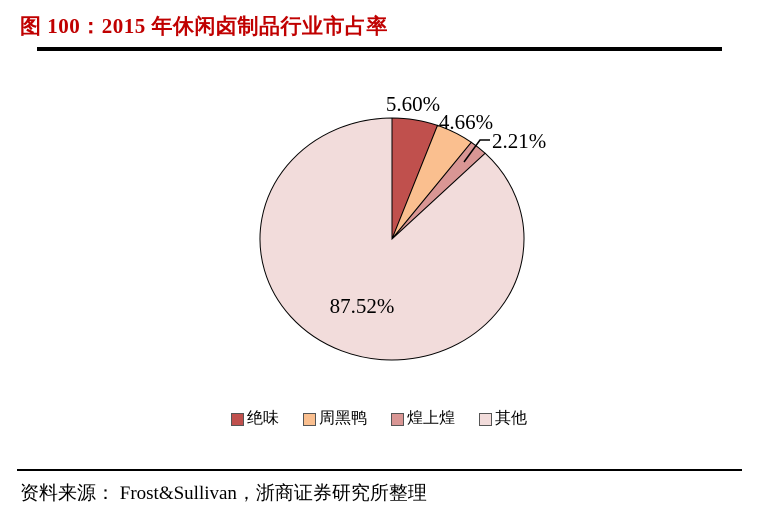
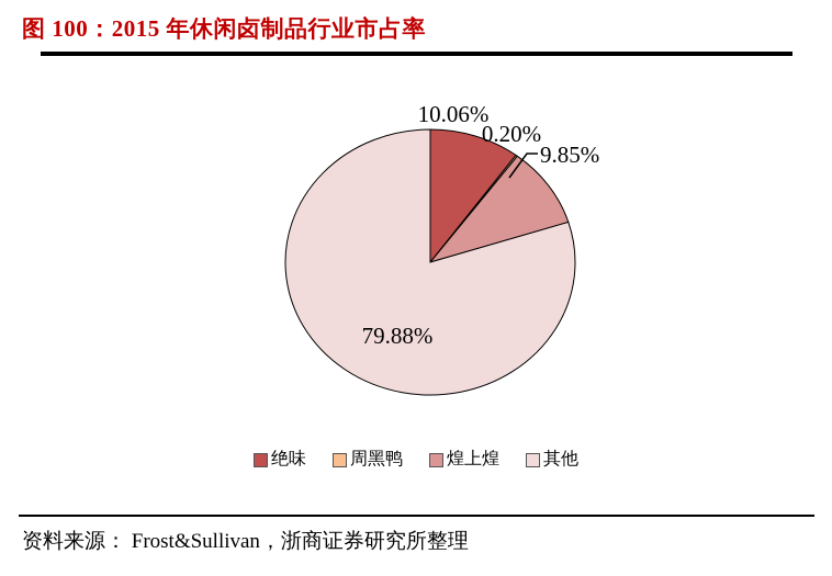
绝味: 5.60% -> 10.06%
周黑鸭: 4.66% -> 0.20%
煌上煌: 2.21% -> 9.85%
其他: 87.52% -> 79.88%
